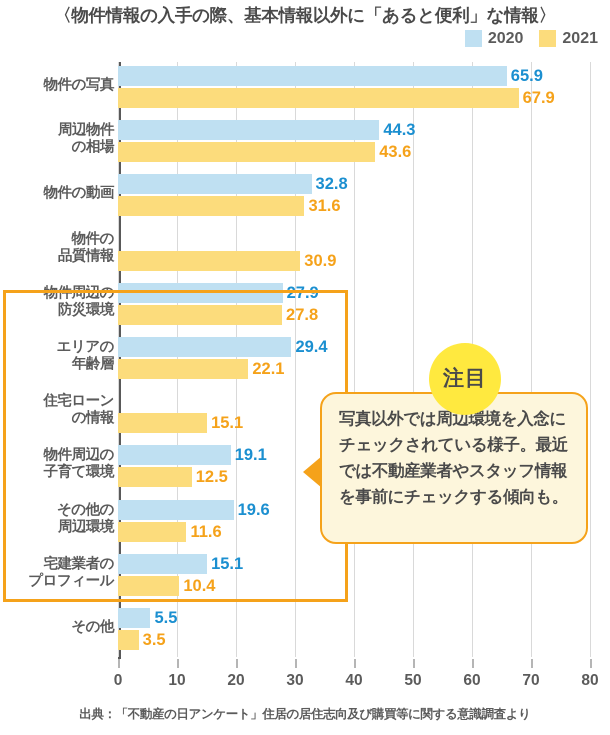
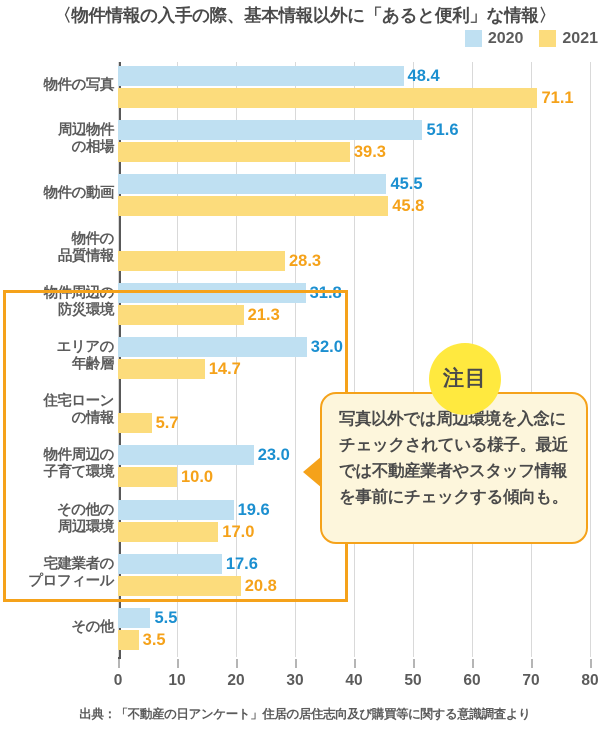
2020/物件の写真: 65.9 -> 48.4
2021/物件の写真: 67.9 -> 71.1
2020/周辺物件 の相場: 44.3 -> 51.6
2021/周辺物件 の相場: 43.6 -> 39.3
2020/物件の動画: 32.8 -> 45.5
2021/物件の動画: 31.6 -> 45.8
2021/物件の 品質情報: 30.9 -> 28.3
2020/物件周辺の 防災環境: 27.9 -> 31.8
2021/物件周辺の 防災環境: 27.8 -> 21.3
2020/エリアの 年齢層: 29.4 -> 32.0
2021/エリアの 年齢層: 22.1 -> 14.7
2021/住宅ローン の情報: 15.1 -> 5.7
2020/物件周辺の 子育て環境: 19.1 -> 23.0
2021/物件周辺の 子育て環境: 12.5 -> 10.0
2021/その他の 周辺環境: 11.6 -> 17.0
2020/宅建業者の プロフィール: 15.1 -> 17.6
2021/宅建業者の プロフィール: 10.4 -> 20.8
